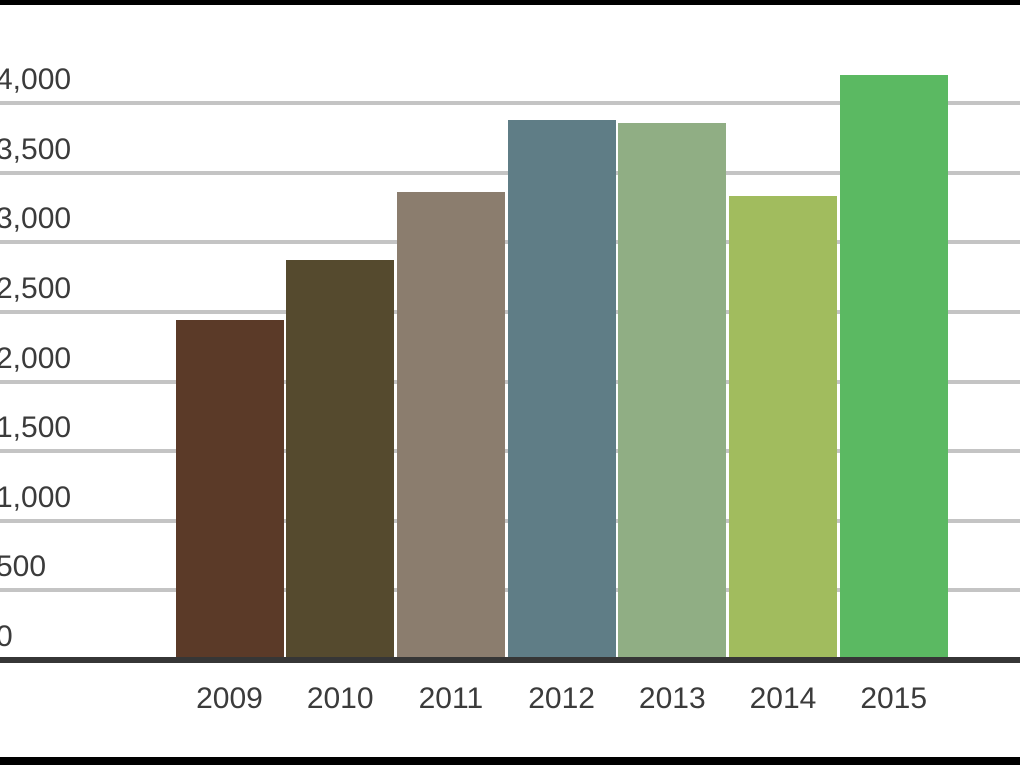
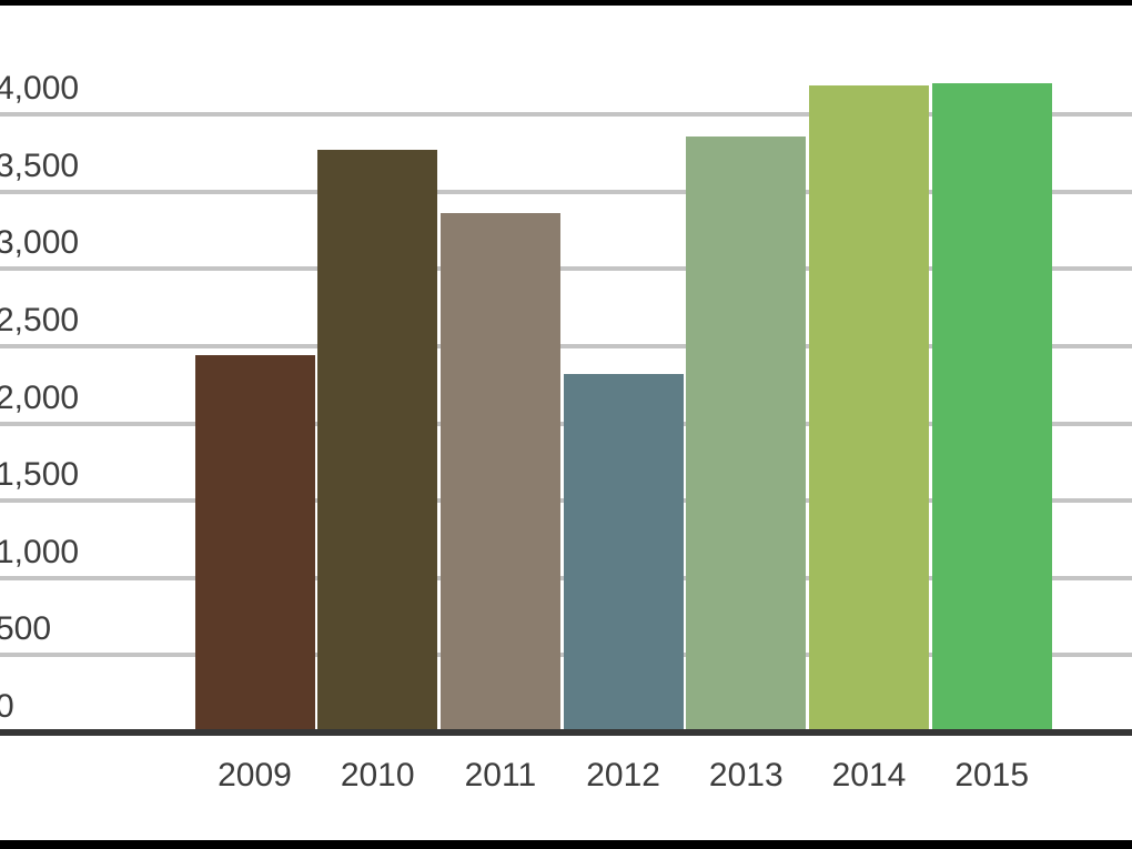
2010: 2870 -> 3770
2012: 3880 -> 2320
2014: 3330 -> 4190
